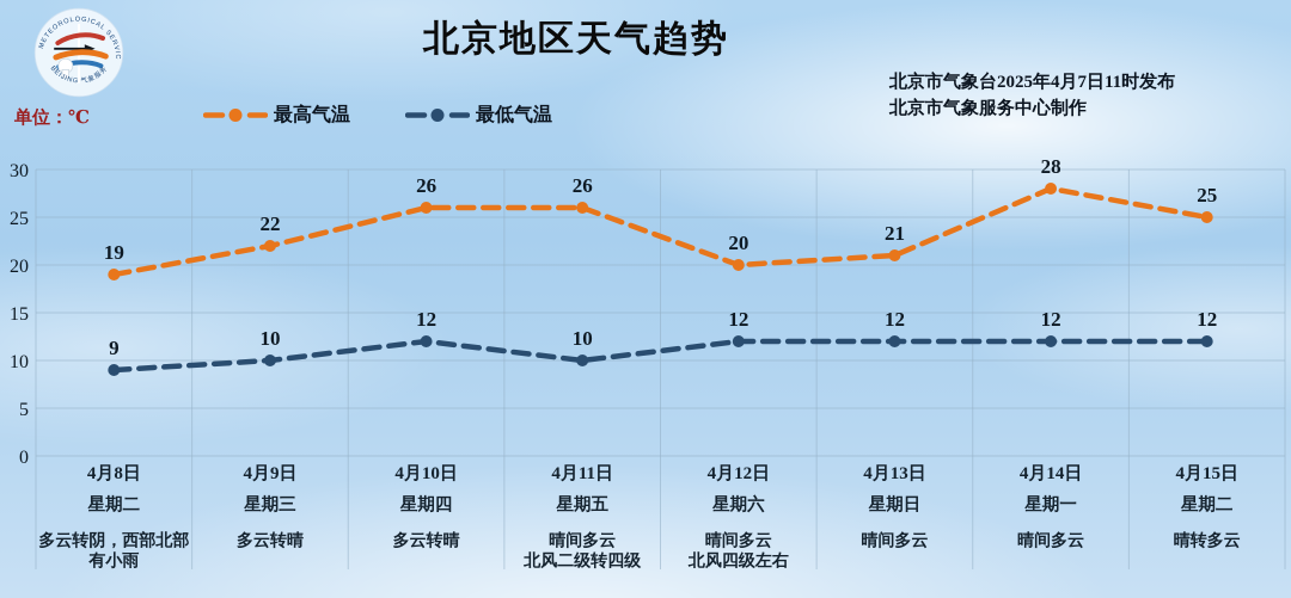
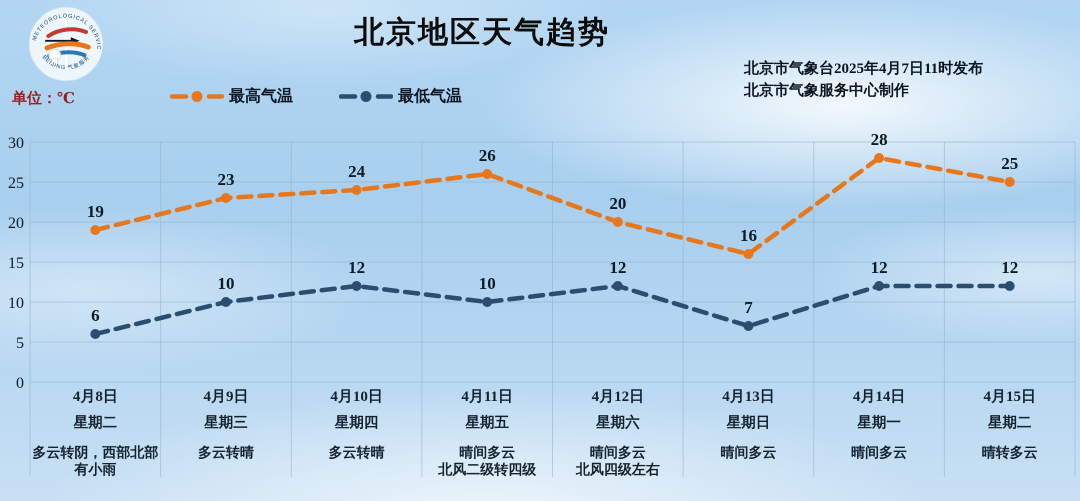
最低气温/4月8日: 9 -> 6
最高气温/4月9日: 22 -> 23
最高气温/4月10日: 26 -> 24
最高气温/4月13日: 21 -> 16
最低气温/4月13日: 12 -> 7
